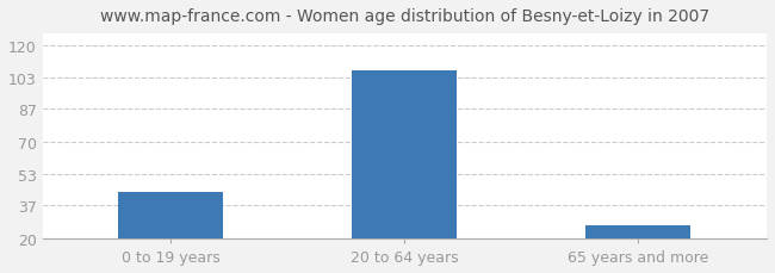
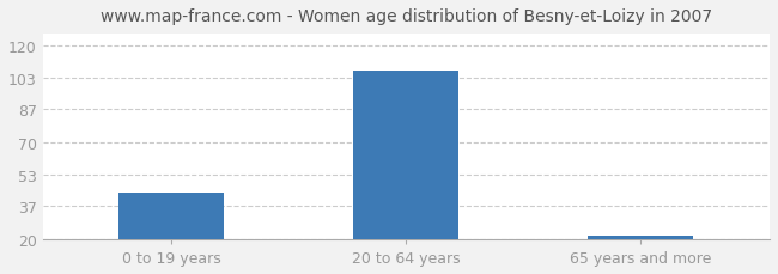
65 years and more: 27 -> 22
